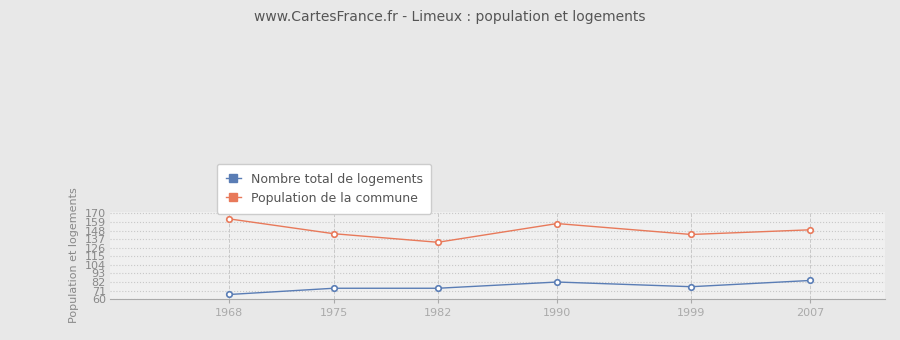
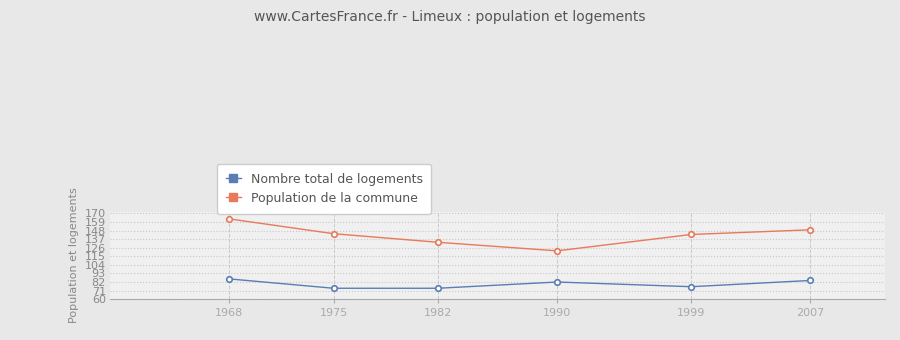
Nombre total de logements/1968: 66 -> 86
Population de la commune/1990: 157 -> 122
